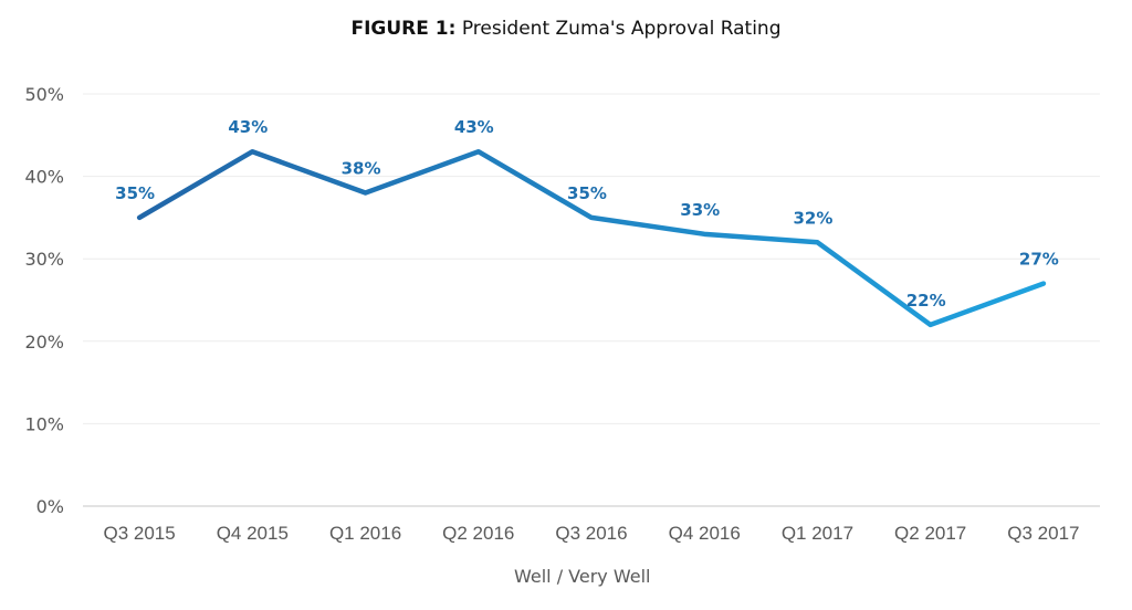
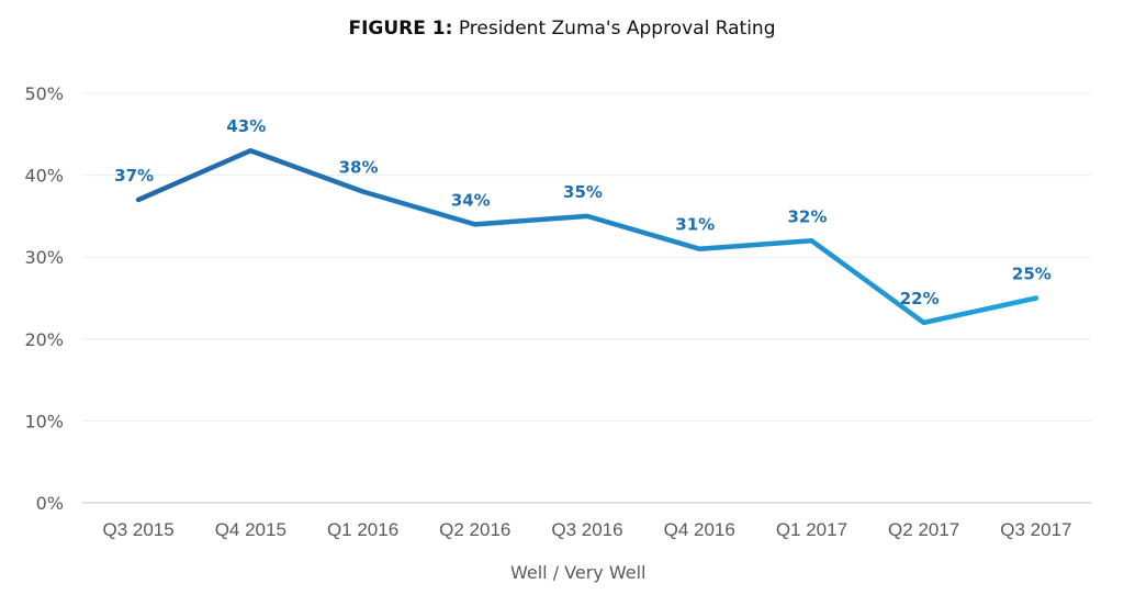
Q3 2015: 35% -> 37%
Q2 2016: 43% -> 34%
Q4 2016: 33% -> 31%
Q3 2017: 27% -> 25%
